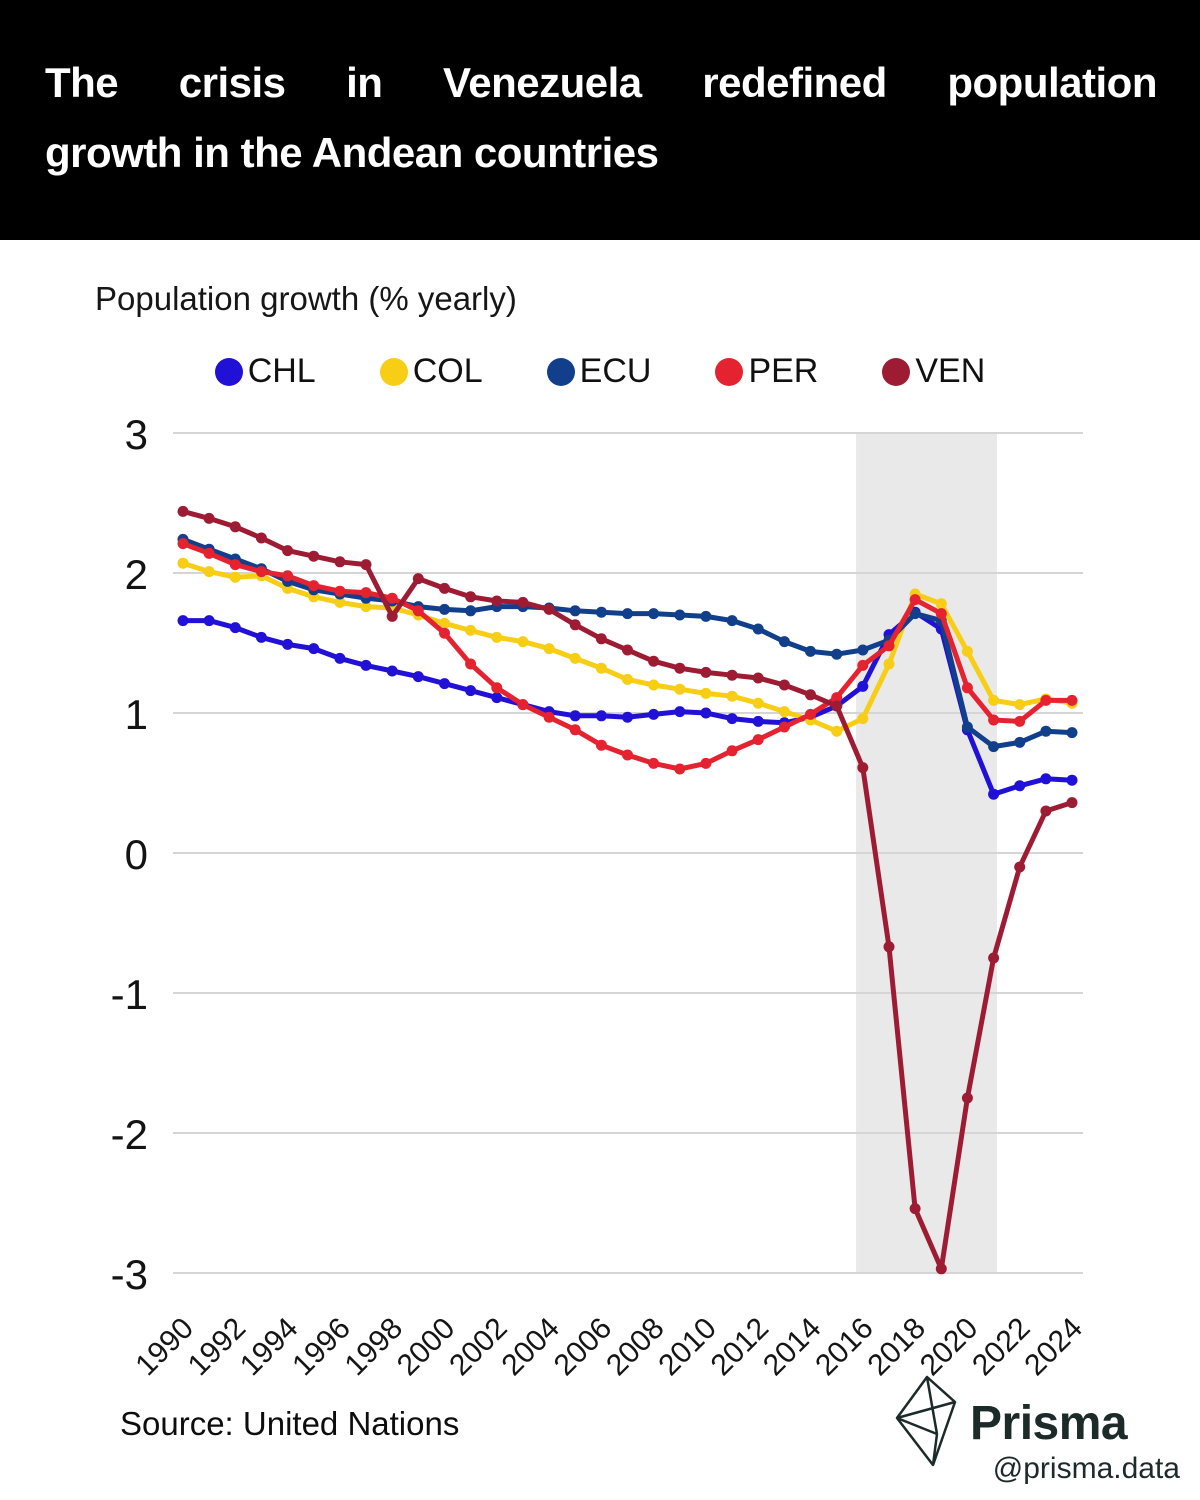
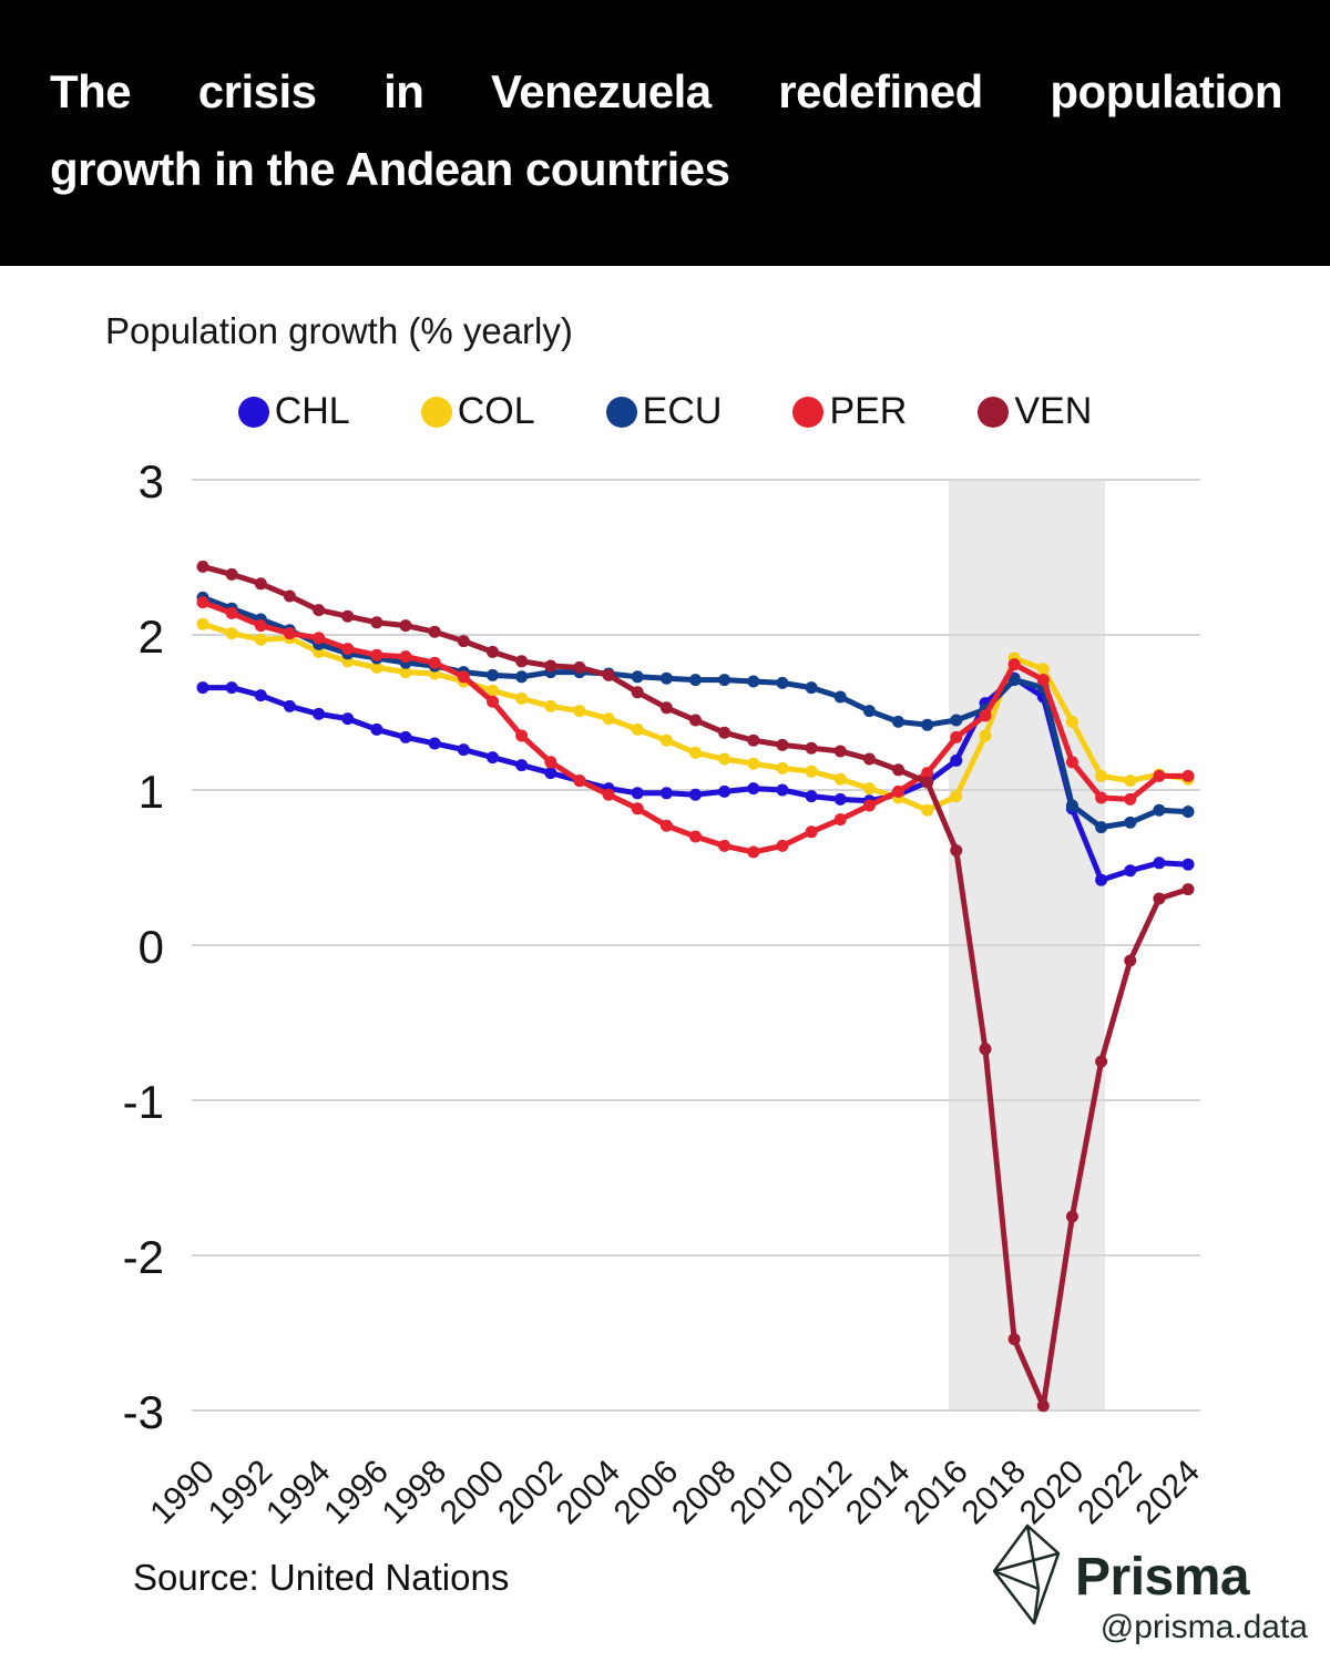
VEN/1998: 1.69 -> 2.02
